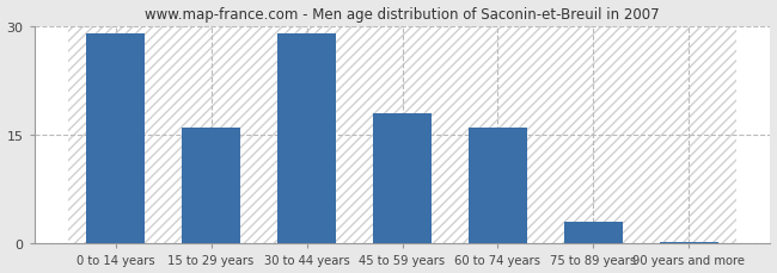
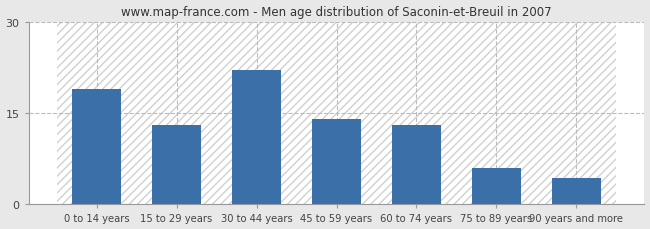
0 to 14 years: 29.0 -> 19.0
15 to 29 years: 16.0 -> 13.0
30 to 44 years: 29.0 -> 22.0
45 to 59 years: 18.0 -> 14.0
60 to 74 years: 16.0 -> 13.0
75 to 89 years: 3.0 -> 6.0
90 years and more: 0.2 -> 4.4
